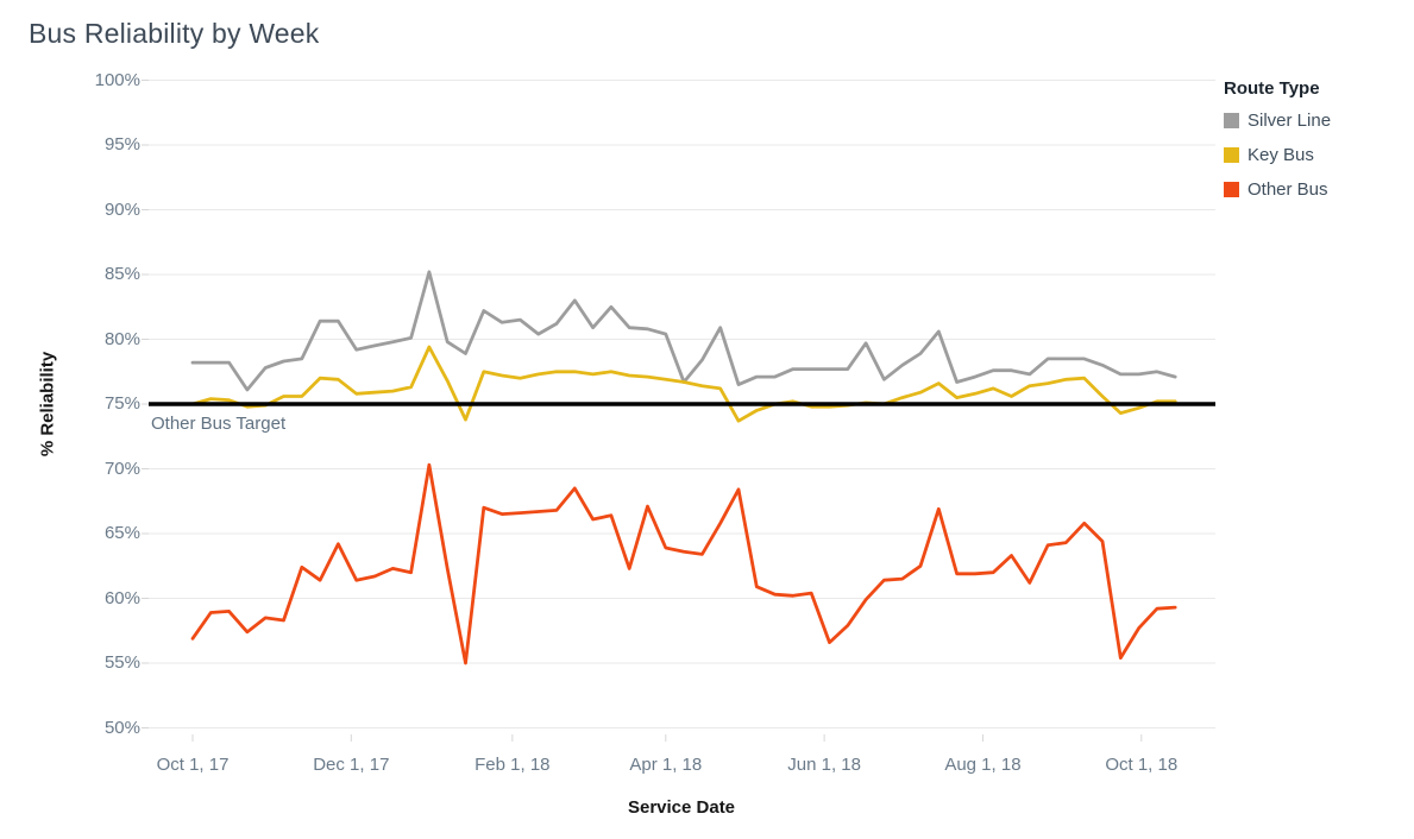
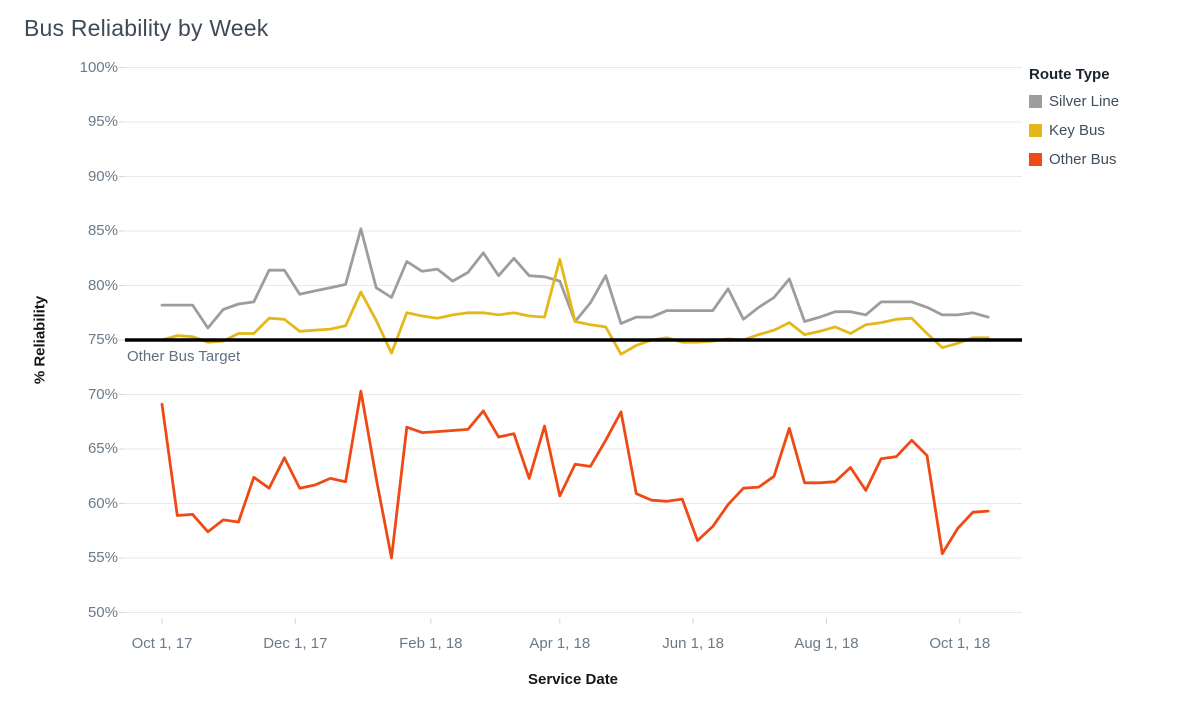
Other Bus/Oct 1, 17: 56.9% -> 69.1%
Key Bus/Apr 1, 18: 76.9% -> 82.4%
Other Bus/Apr 1, 18: 63.9% -> 60.7%
